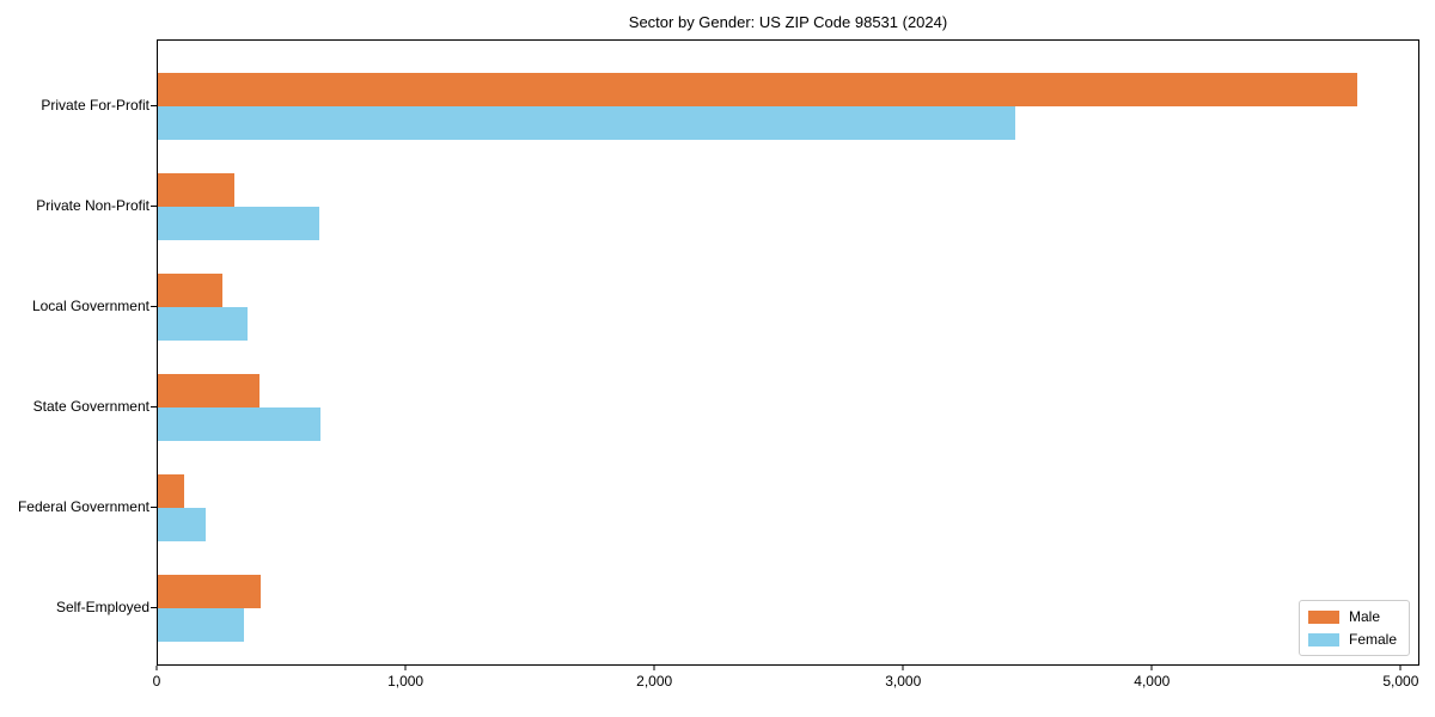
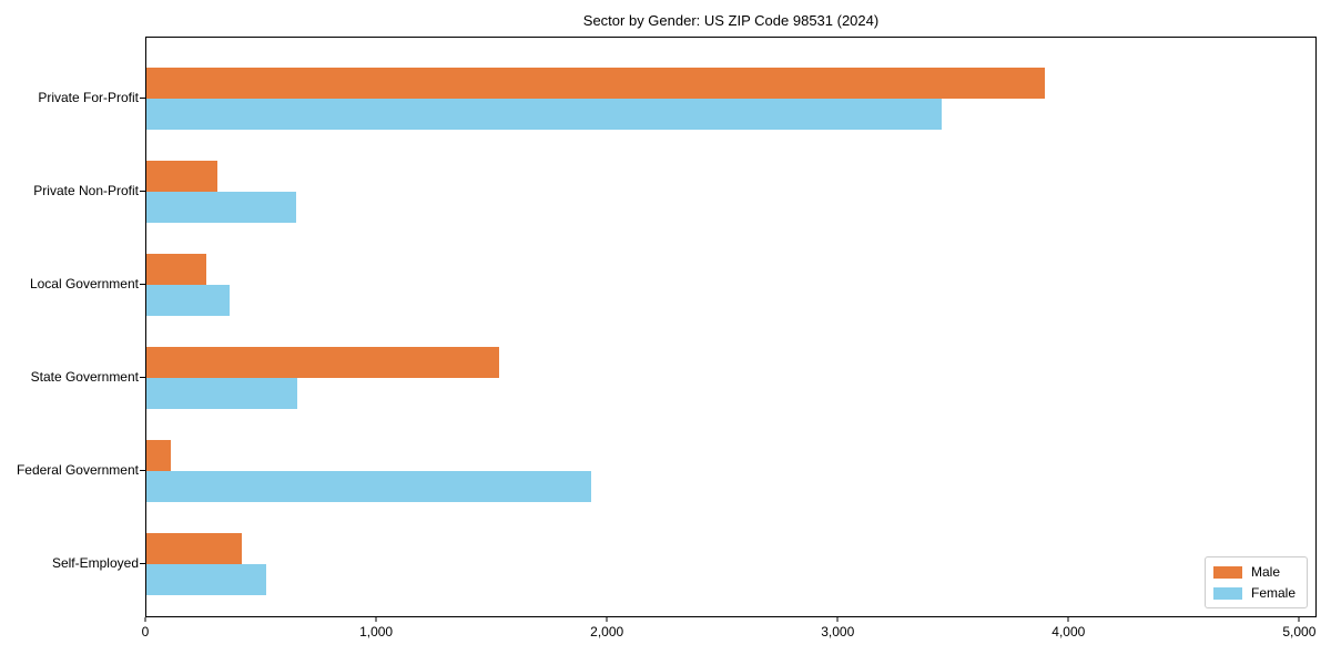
Male/Private For-Profit: 4830 -> 3900
Male/State Government: 410 -> 1530
Female/Federal Government: 200 -> 1930
Female/Self-Employed: 340 -> 520
